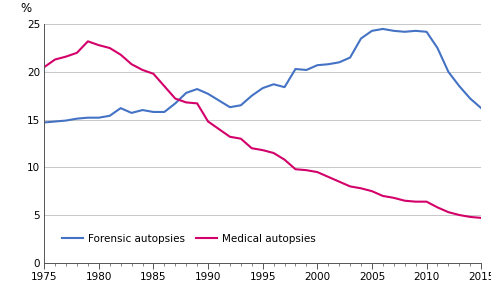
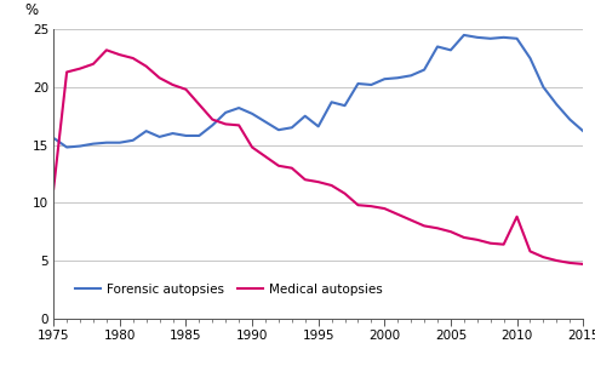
Forensic autopsies/1975: 14.7 -> 15.6
Medical autopsies/1975: 20.5 -> 11.2
Forensic autopsies/1995: 18.3 -> 16.6
Forensic autopsies/2005: 24.3 -> 23.2
Medical autopsies/2010: 6.4 -> 8.8
